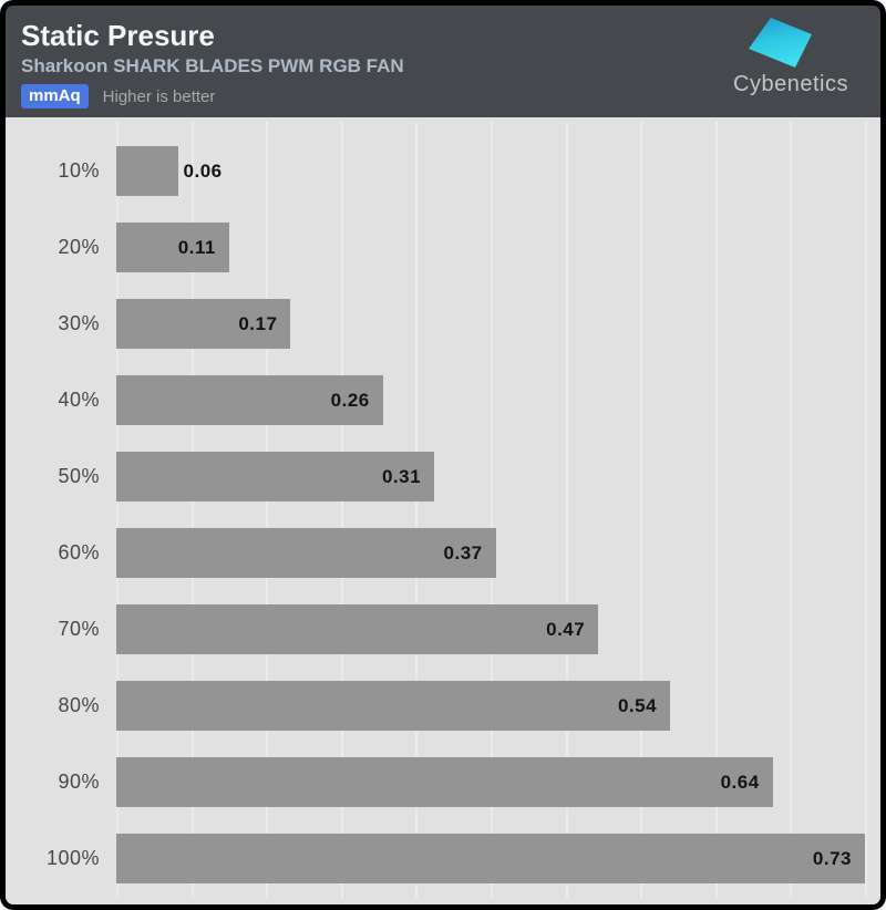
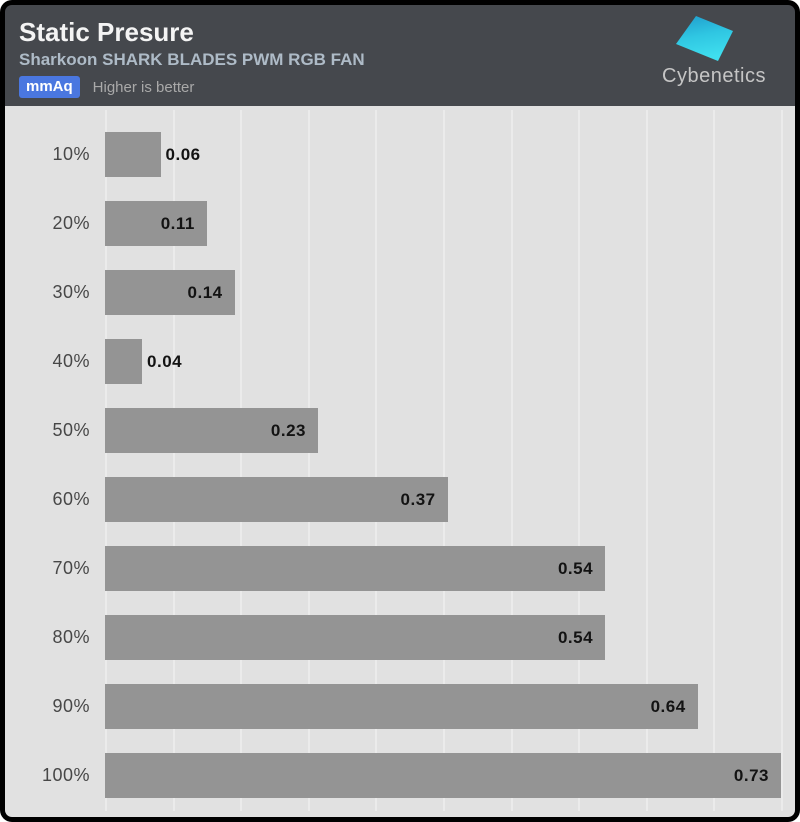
30%: 0.17 -> 0.14
40%: 0.26 -> 0.04
50%: 0.31 -> 0.23
70%: 0.47 -> 0.54
